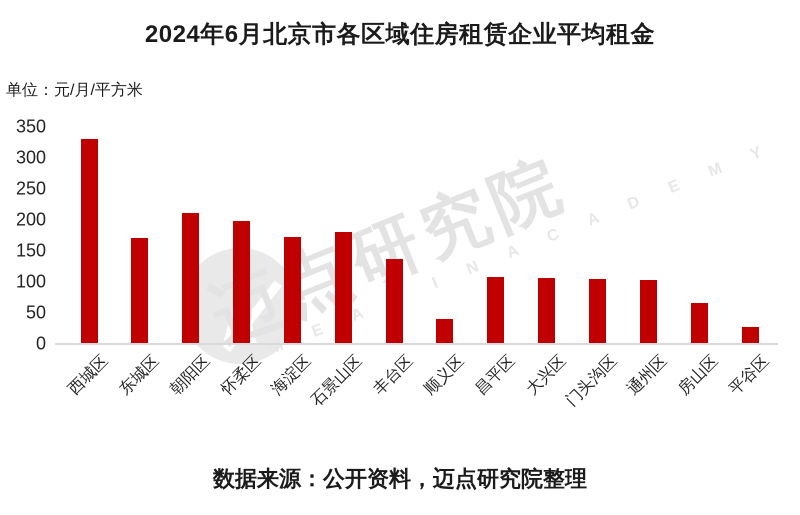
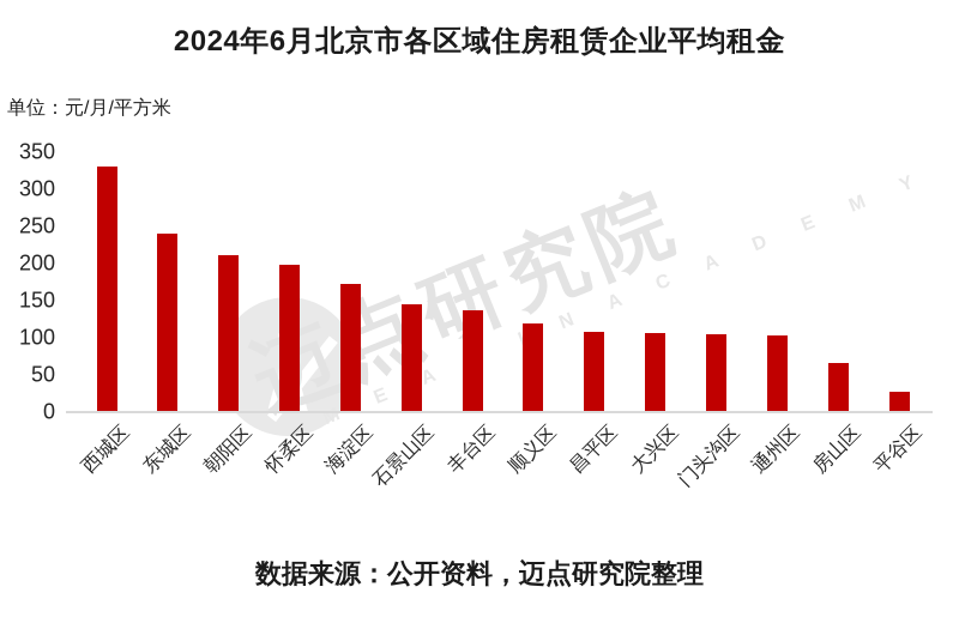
东城区: 170 -> 240
石景山区: 180 -> 140
顺义区: 40 -> 120
